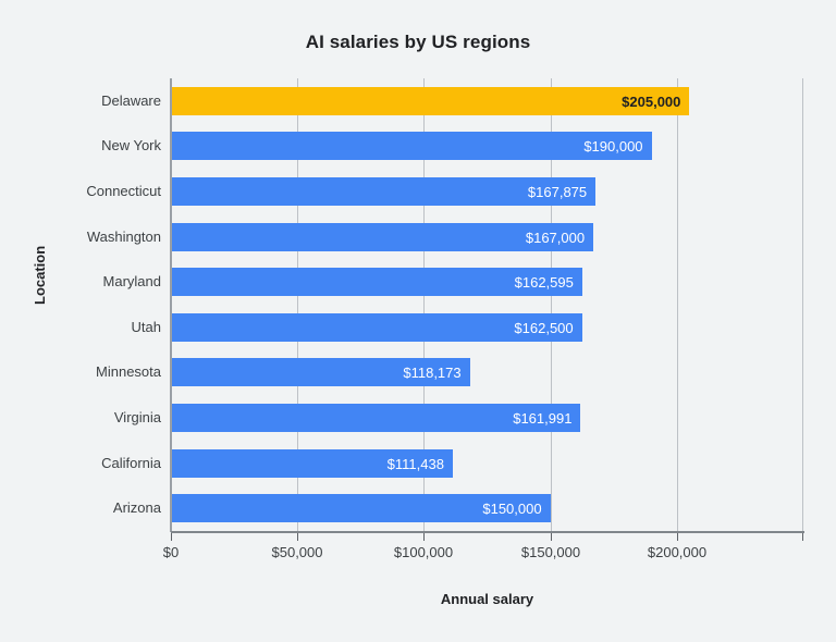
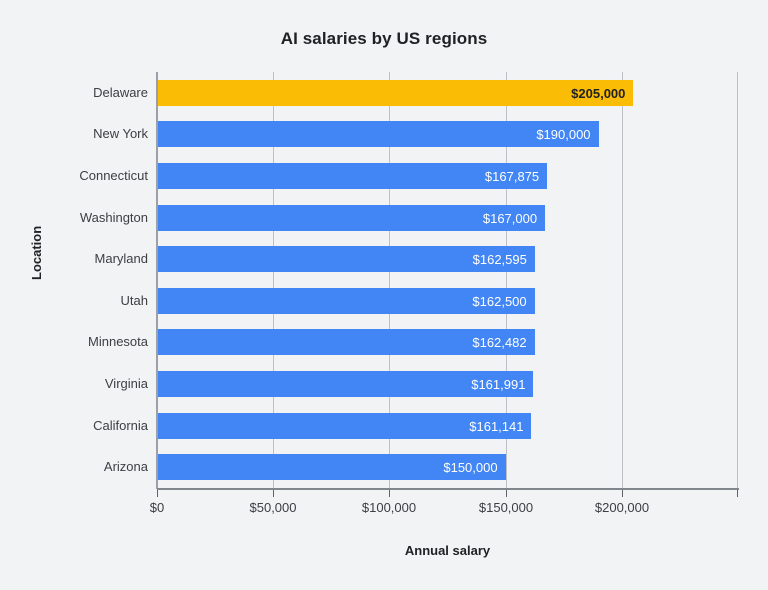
Minnesota: $118,173 -> $162,482
California: $111,438 -> $161,141
